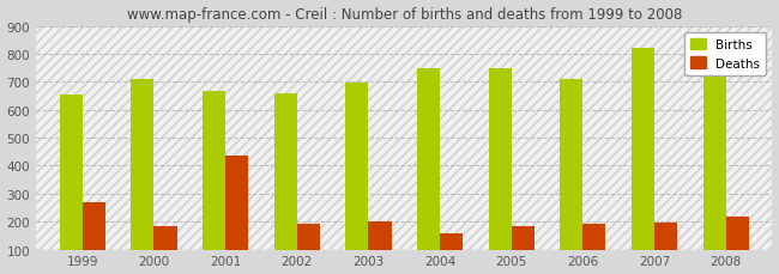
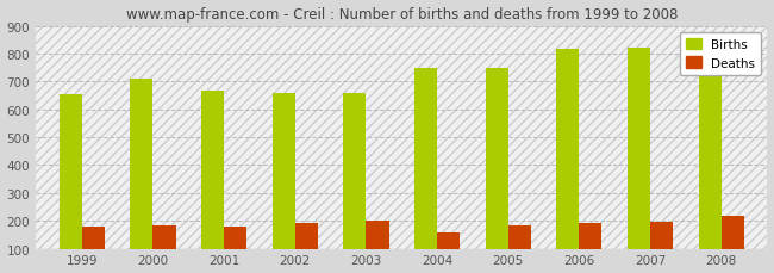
Deaths/1999: 270 -> 178
Deaths/2001: 435 -> 178
Births/2003: 695 -> 660
Births/2006: 710 -> 818
